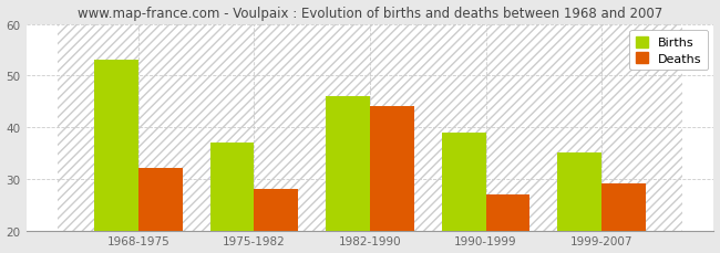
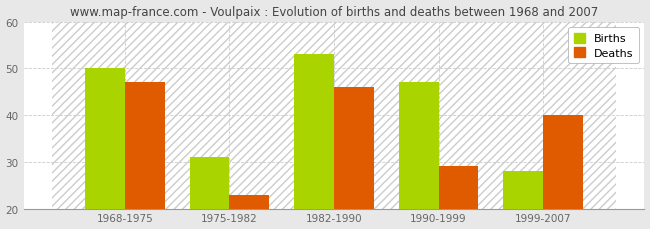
Births/1968-1975: 53 -> 50
Deaths/1968-1975: 32 -> 47
Births/1975-1982: 37 -> 31
Deaths/1975-1982: 28 -> 23
Births/1982-1990: 46 -> 53
Deaths/1982-1990: 44 -> 46
Births/1990-1999: 39 -> 47
Deaths/1990-1999: 27 -> 29
Births/1999-2007: 35 -> 28
Deaths/1999-2007: 29 -> 40
